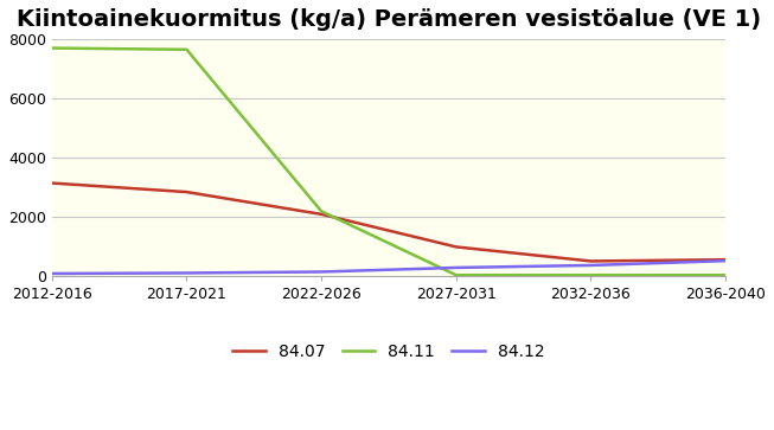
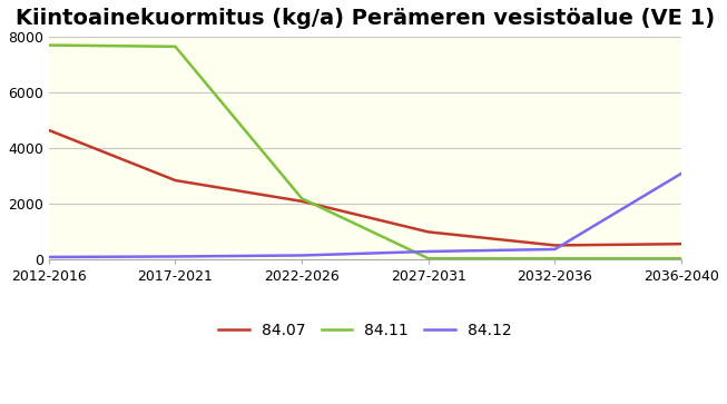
84.07/2012-2016: 3150 -> 4650
84.12/2036-2040: 530 -> 3100
